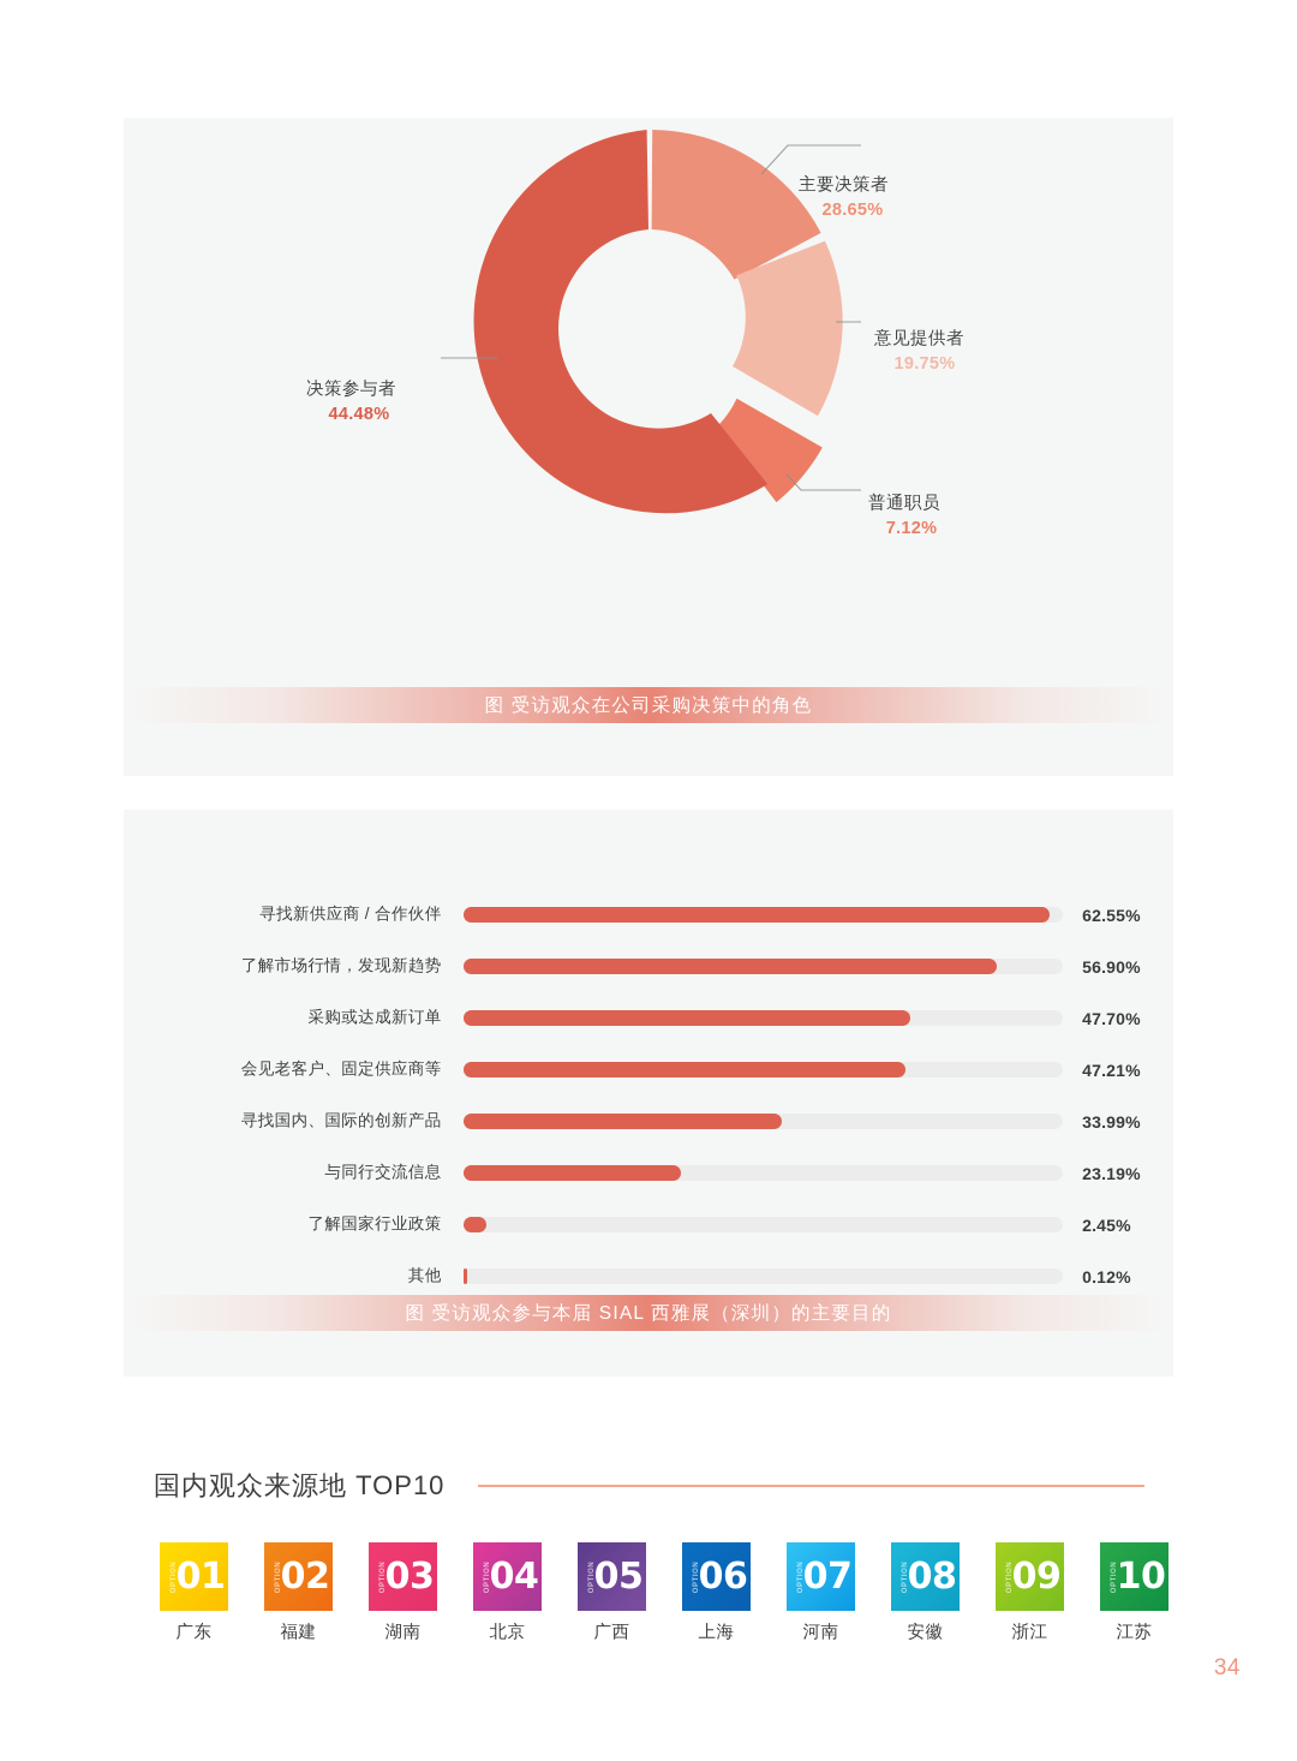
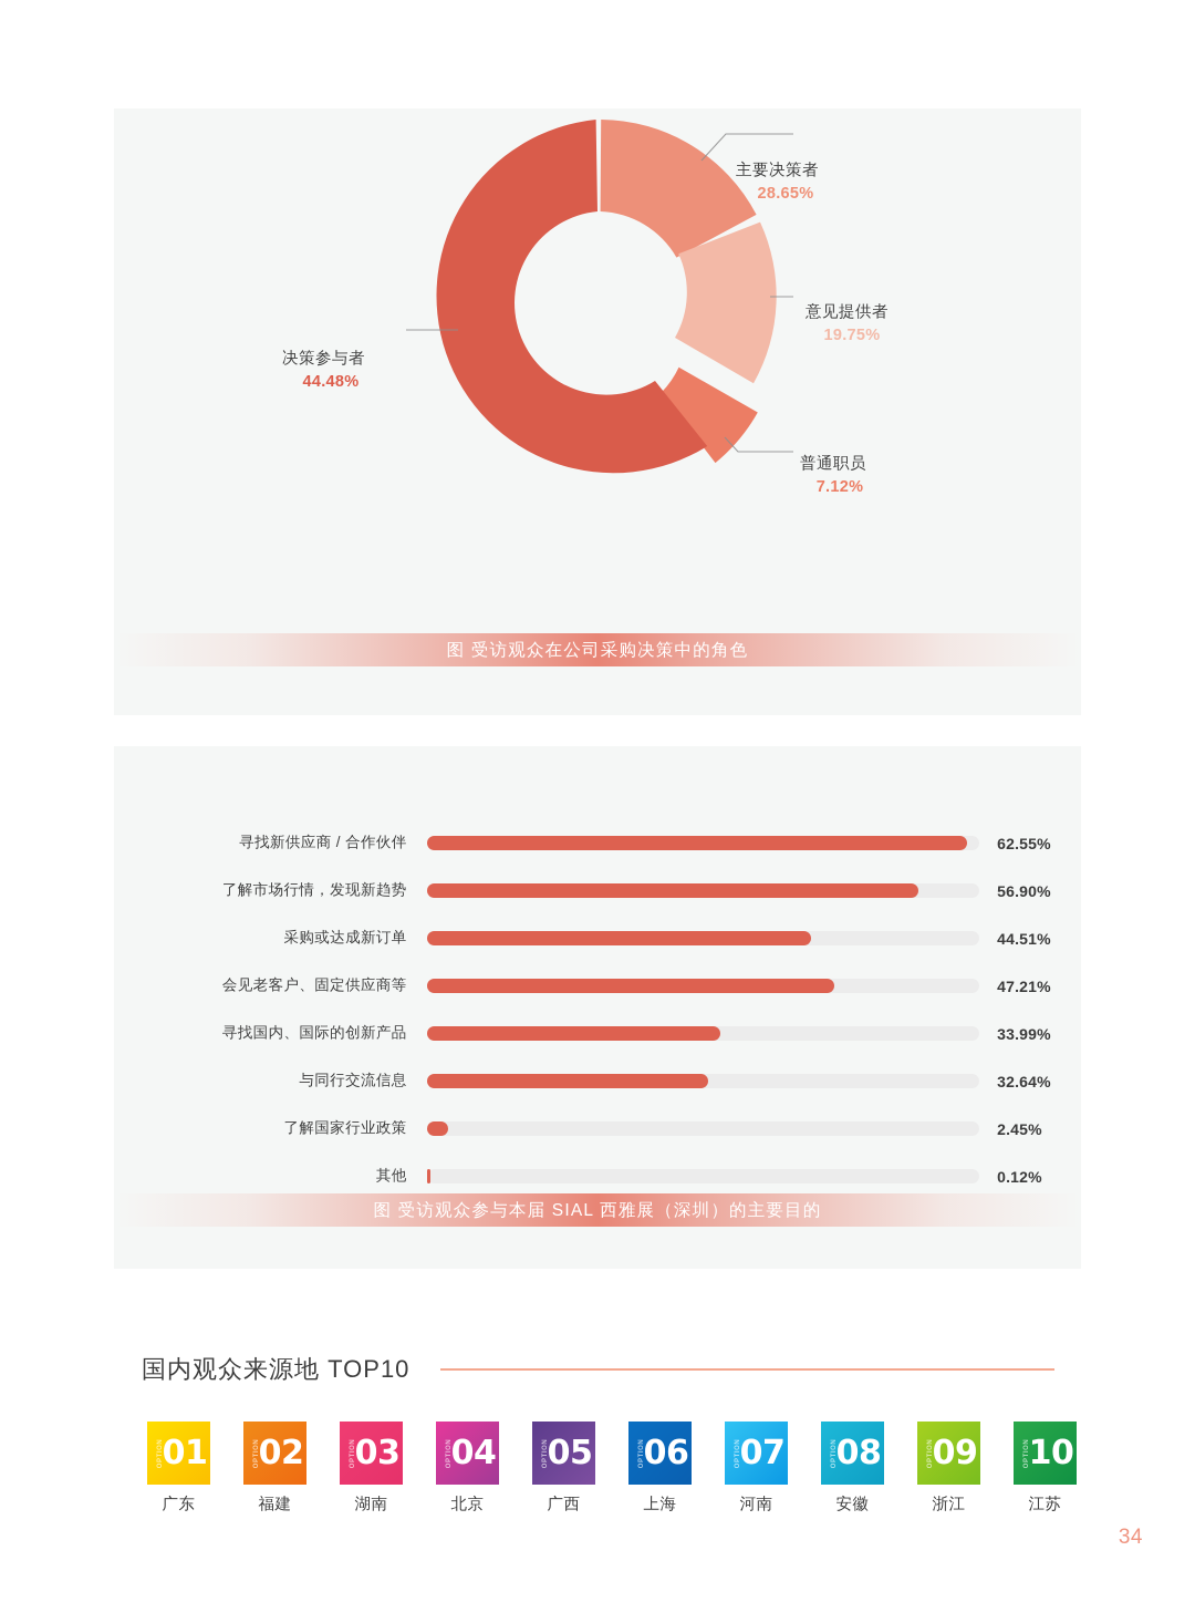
图 受访观众参与本届 SIAL 西雅展（深圳）的主要目的/采购或达成新订单: 47.70% -> 44.51%
图 受访观众参与本届 SIAL 西雅展（深圳）的主要目的/与同行交流信息: 23.19% -> 32.64%
